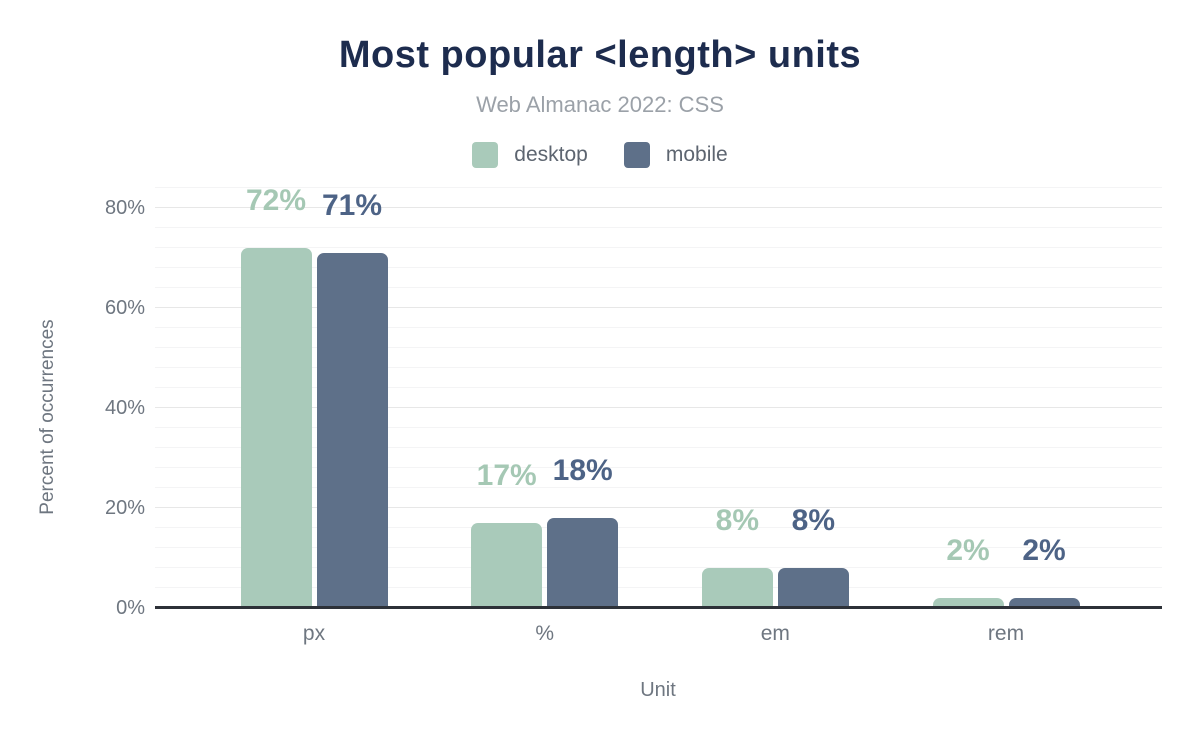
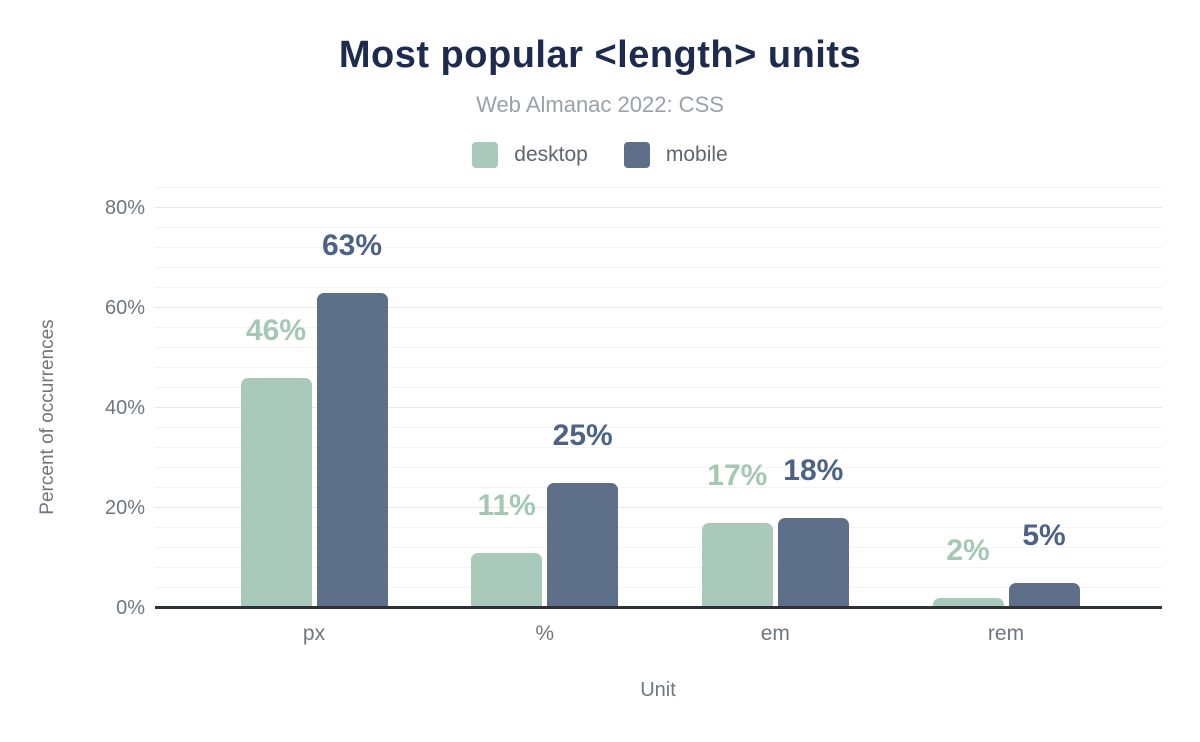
desktop/px: 72% -> 46%
mobile/px: 71% -> 63%
desktop/%: 17% -> 11%
mobile/%: 18% -> 25%
desktop/em: 8% -> 17%
mobile/em: 8% -> 18%
mobile/rem: 2% -> 5%
